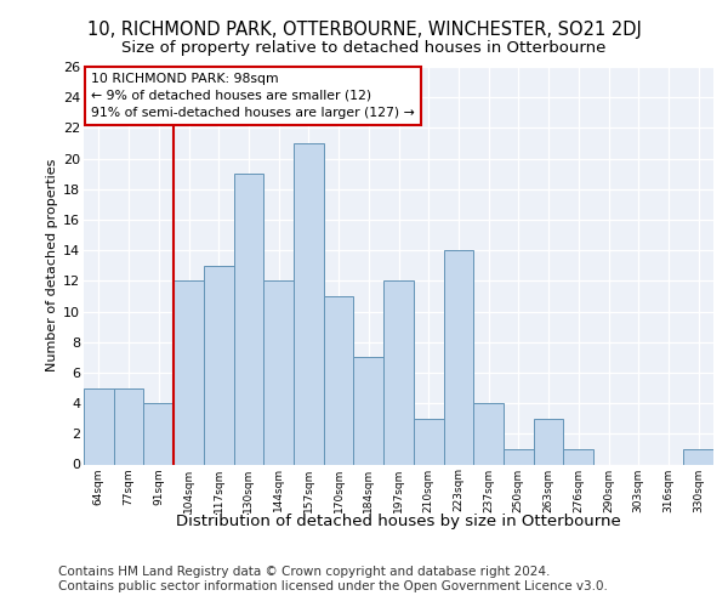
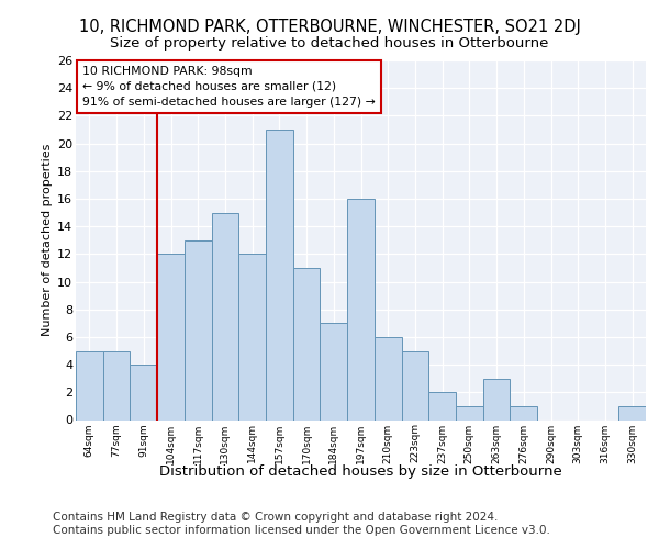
130sqm: 19 -> 15
197sqm: 12 -> 16
210sqm: 3 -> 6
223sqm: 14 -> 5
237sqm: 4 -> 2
